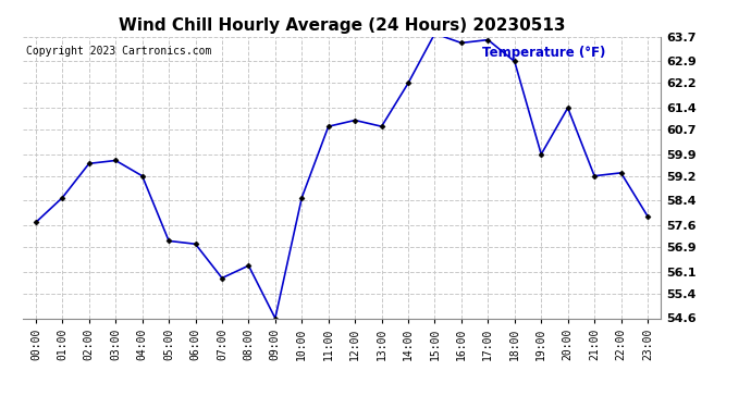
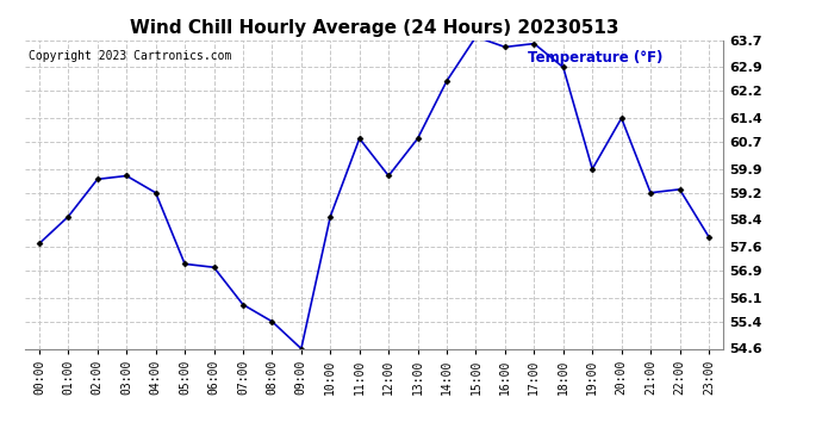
08:00: 56.3 -> 55.4
12:00: 61.0 -> 59.7
14:00: 62.2 -> 62.5
